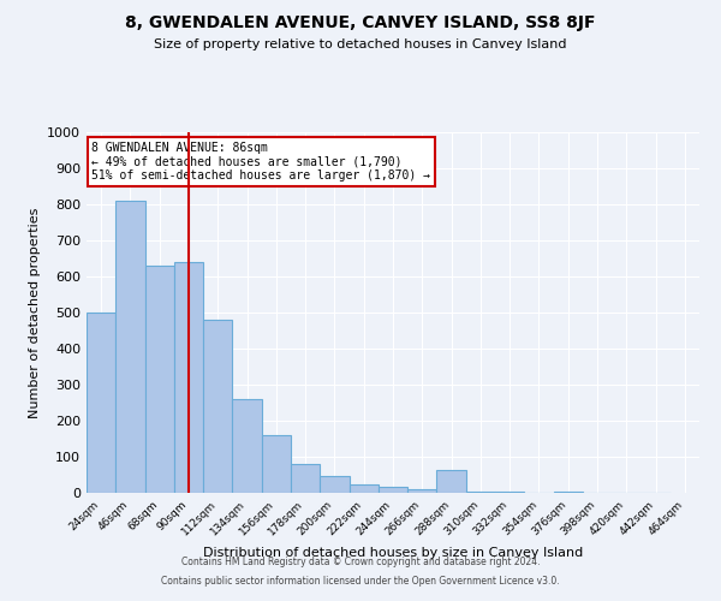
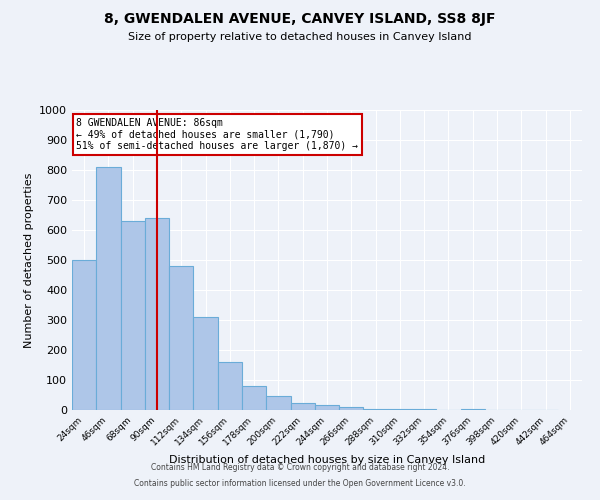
134sqm: 260 -> 310
288sqm: 65 -> 5
